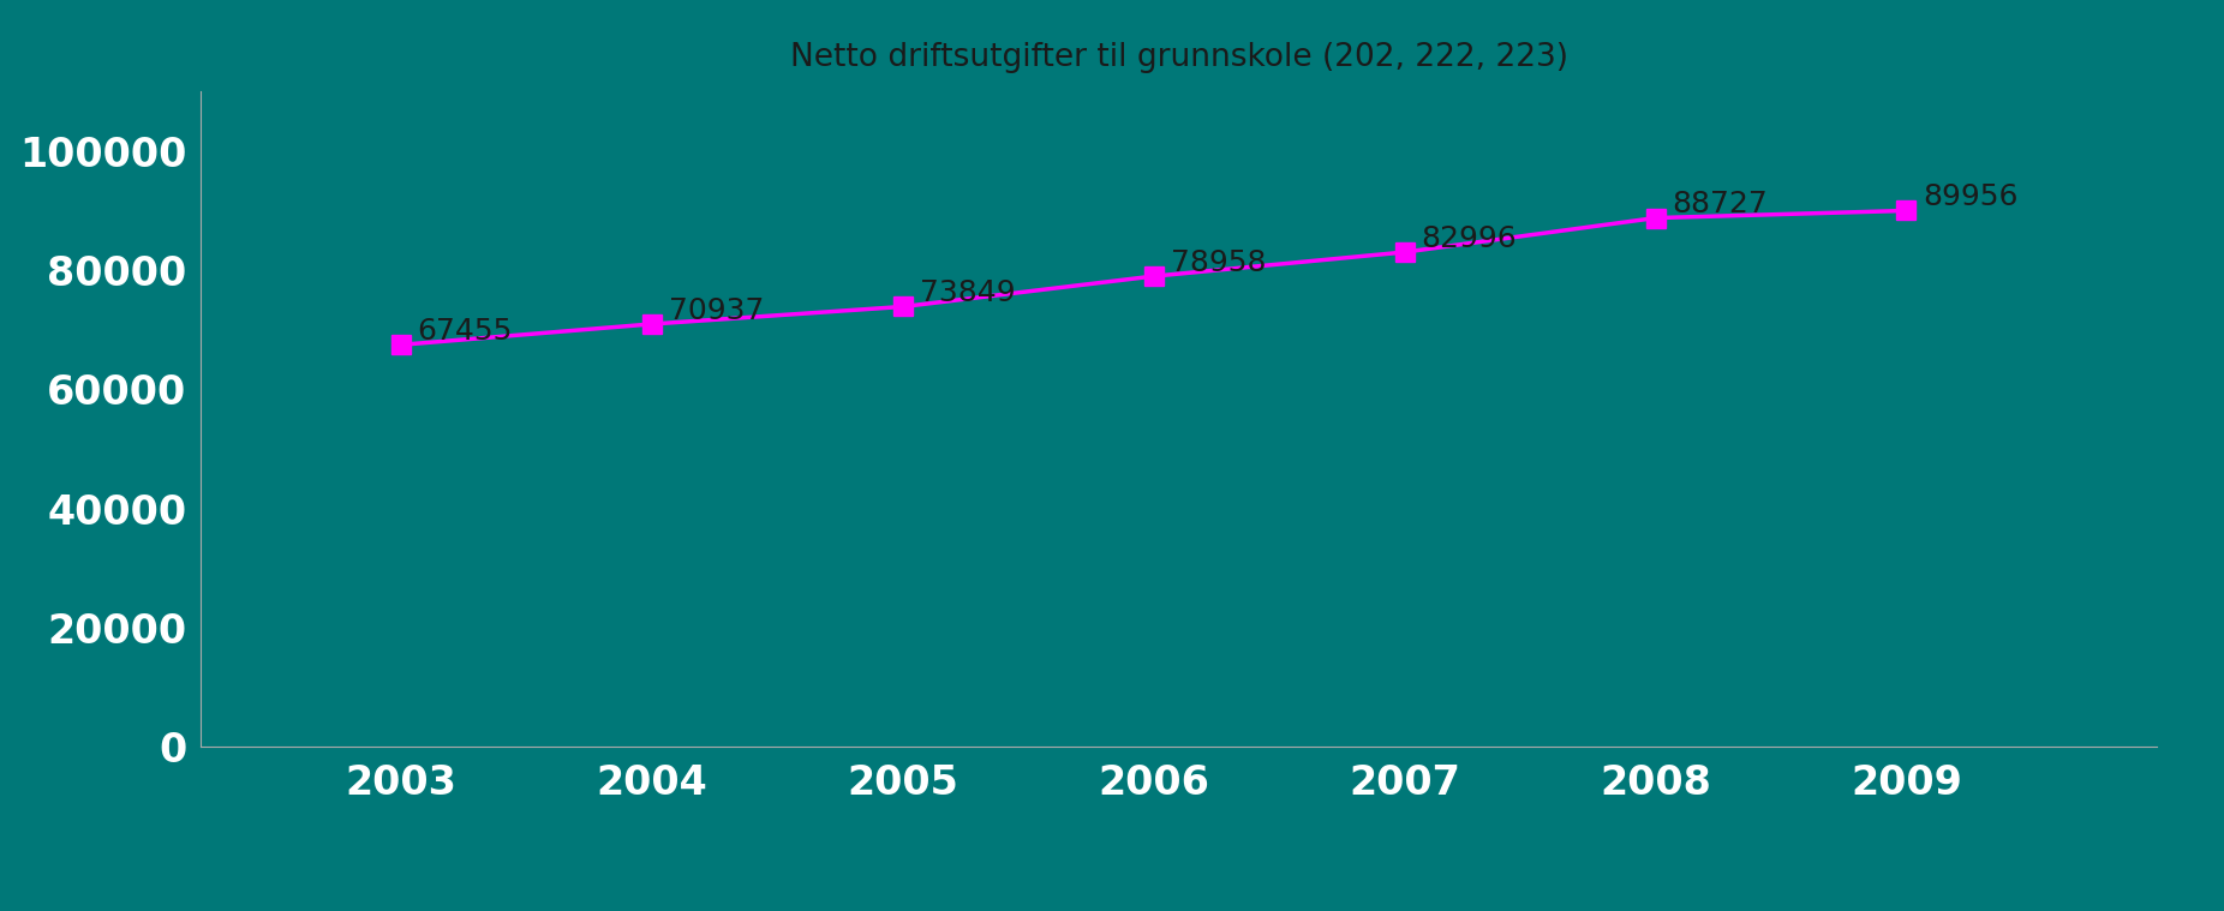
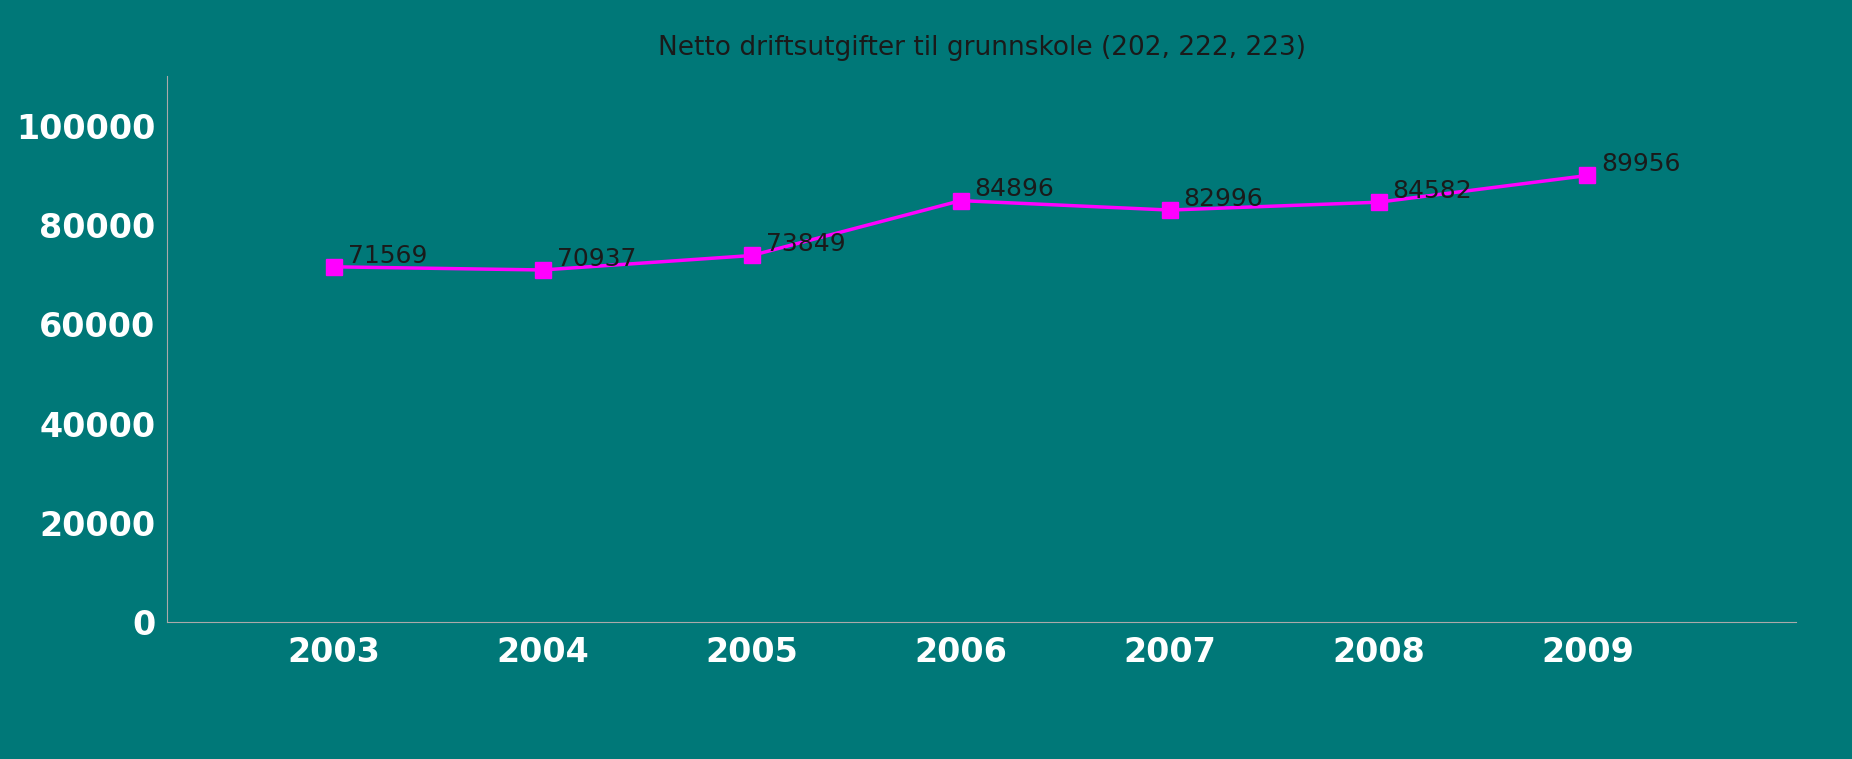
2003: 67455 -> 71569
2006: 78958 -> 84896
2008: 88727 -> 84582
